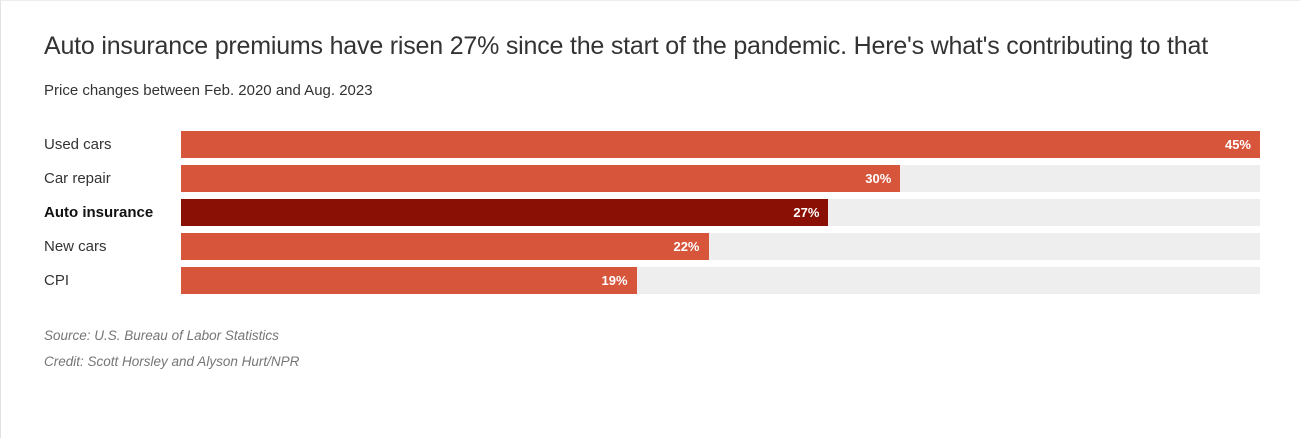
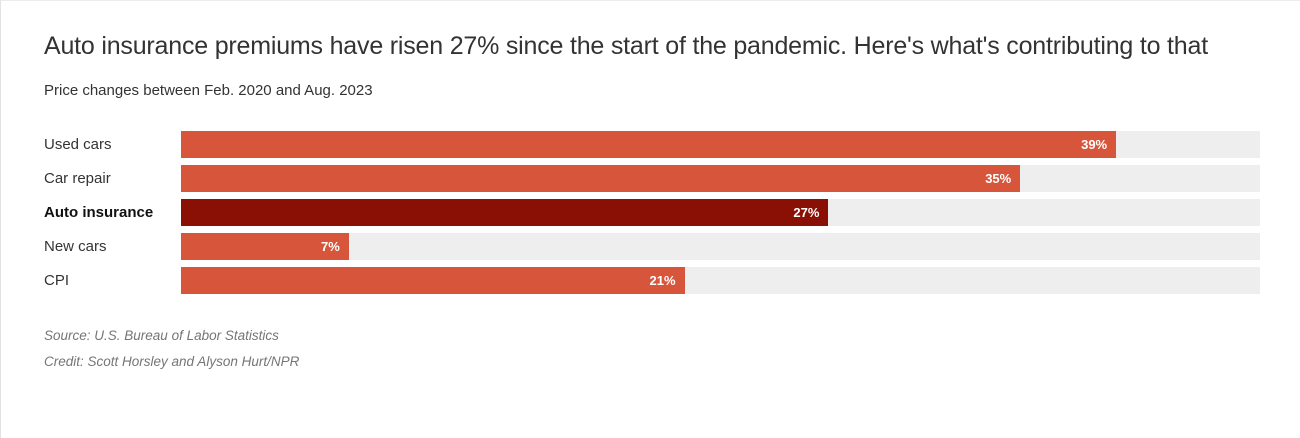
Used cars: 45% -> 39%
Car repair: 30% -> 35%
New cars: 22% -> 7%
CPI: 19% -> 21%
